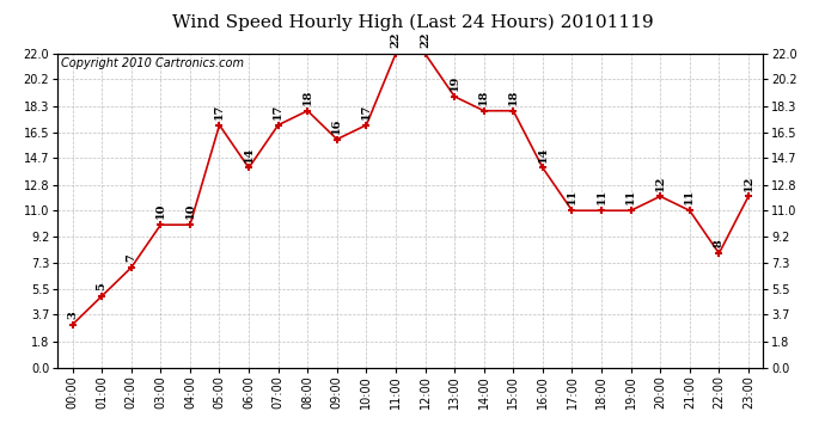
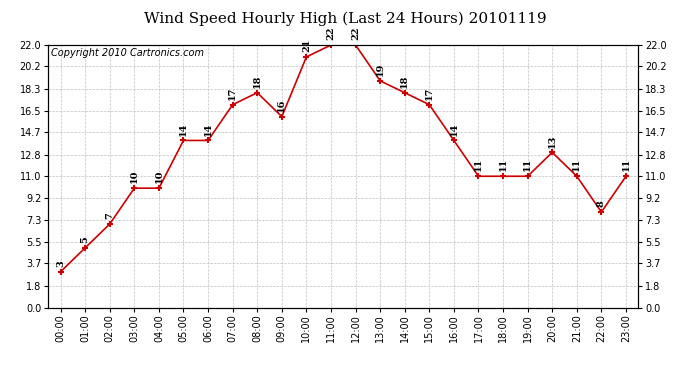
05:00: 17 -> 14
10:00: 17 -> 21
15:00: 18 -> 17
20:00: 12 -> 13
23:00: 12 -> 11
